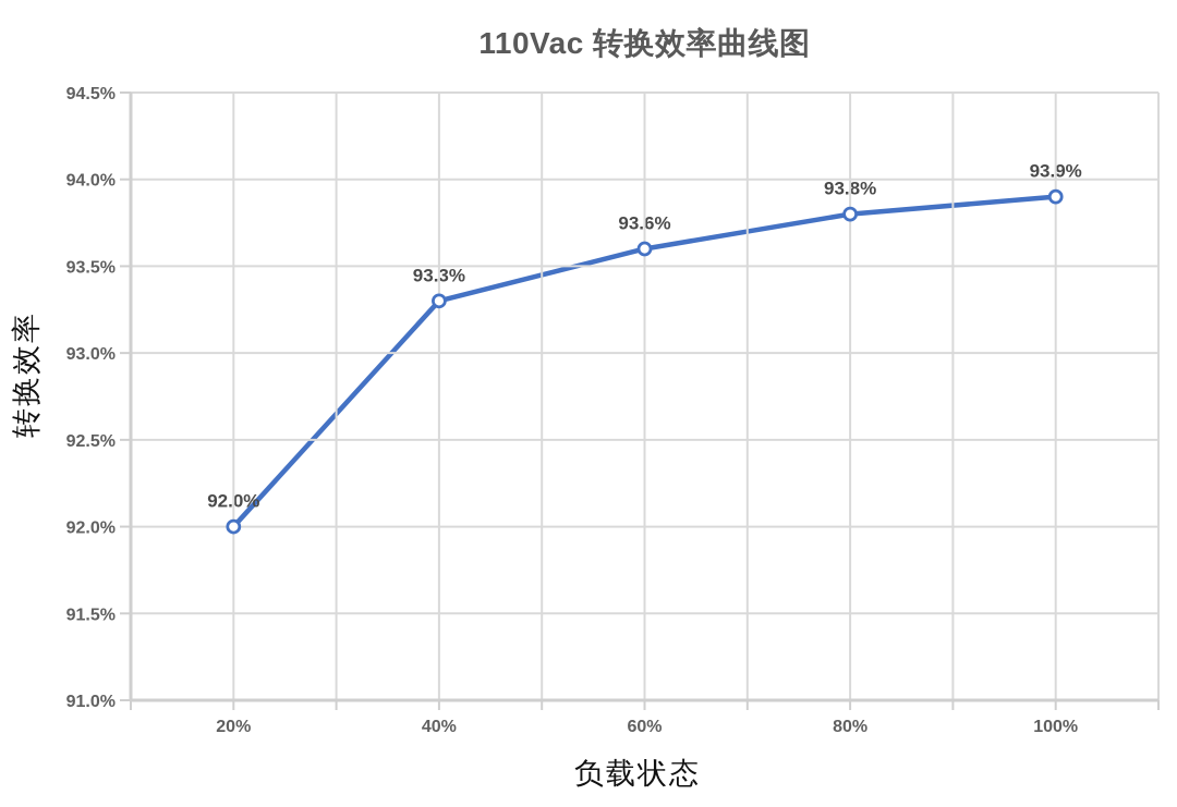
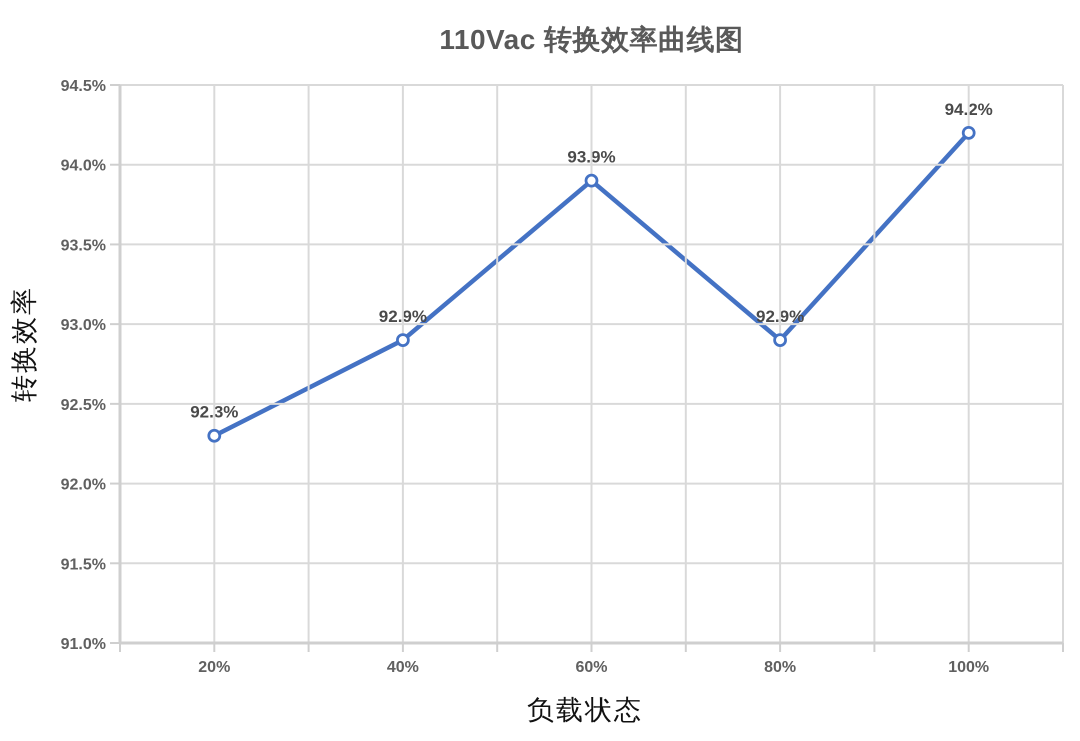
20%: 92.0% -> 92.3%
40%: 93.3% -> 92.9%
60%: 93.6% -> 93.9%
80%: 93.8% -> 92.9%
100%: 93.9% -> 94.2%
